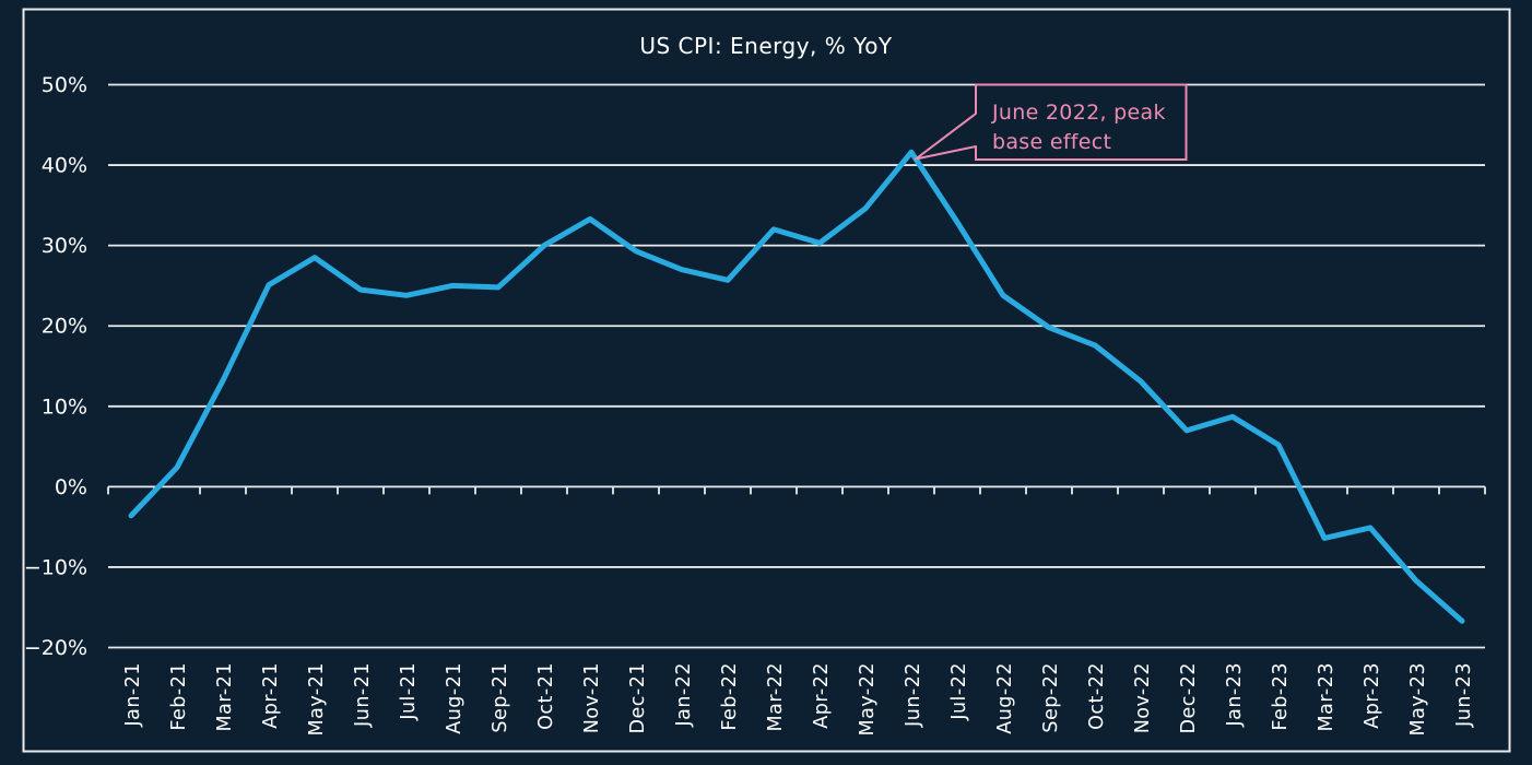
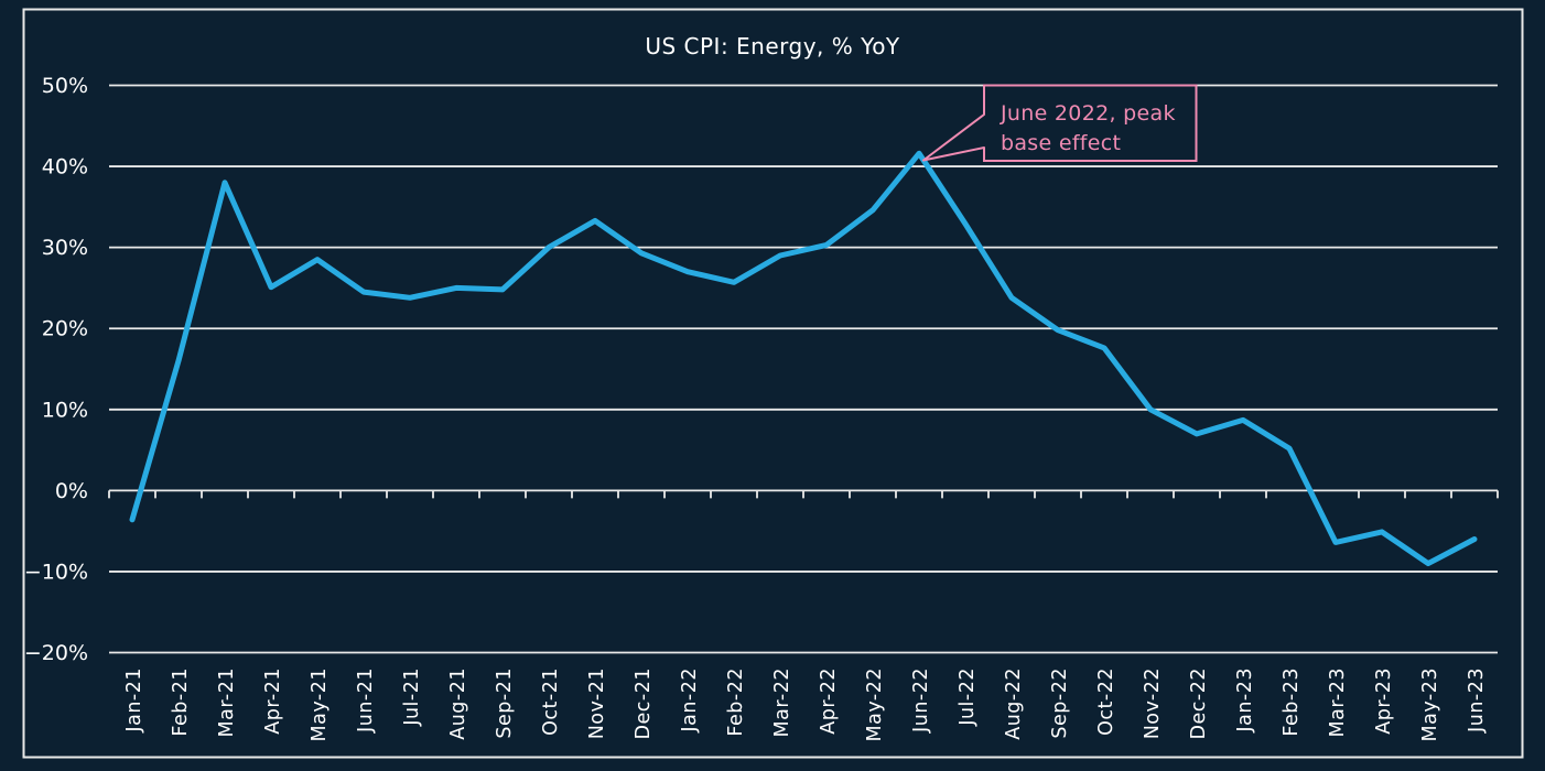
Feb-21: 2% -> 16%
Mar-21: 13% -> 38%
Mar-22: 32% -> 29%
Nov-22: 13% -> 10%
May-23: -12% -> -9%
Jun-23: -17% -> -6%
